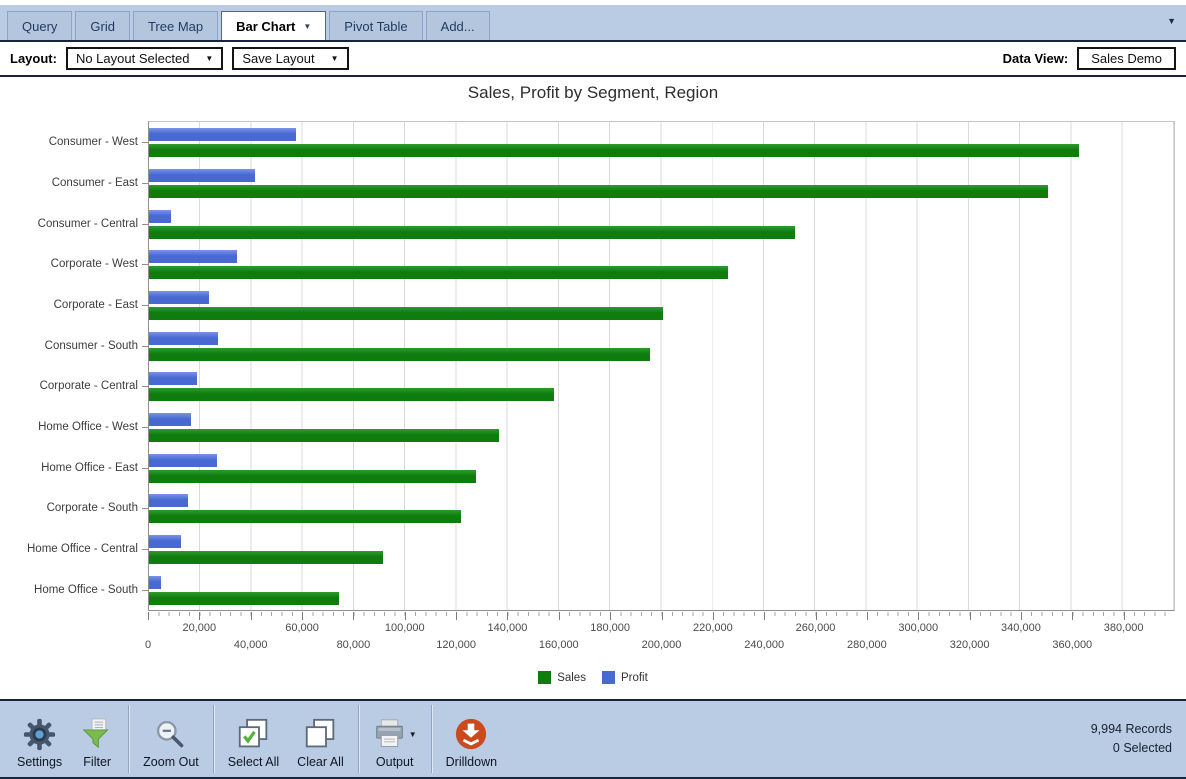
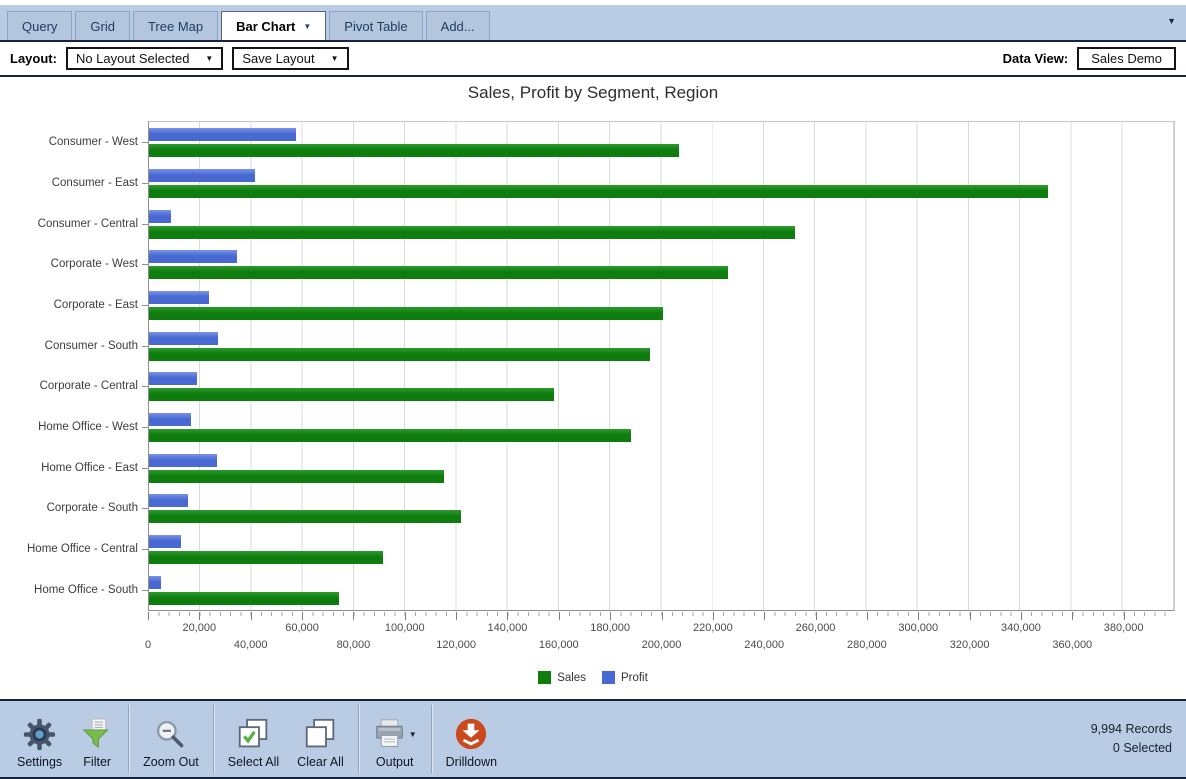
Sales/Consumer - West: 363000 -> 207000
Sales/Home Office - West: 137000 -> 188000
Sales/Home Office - East: 128000 -> 115000
